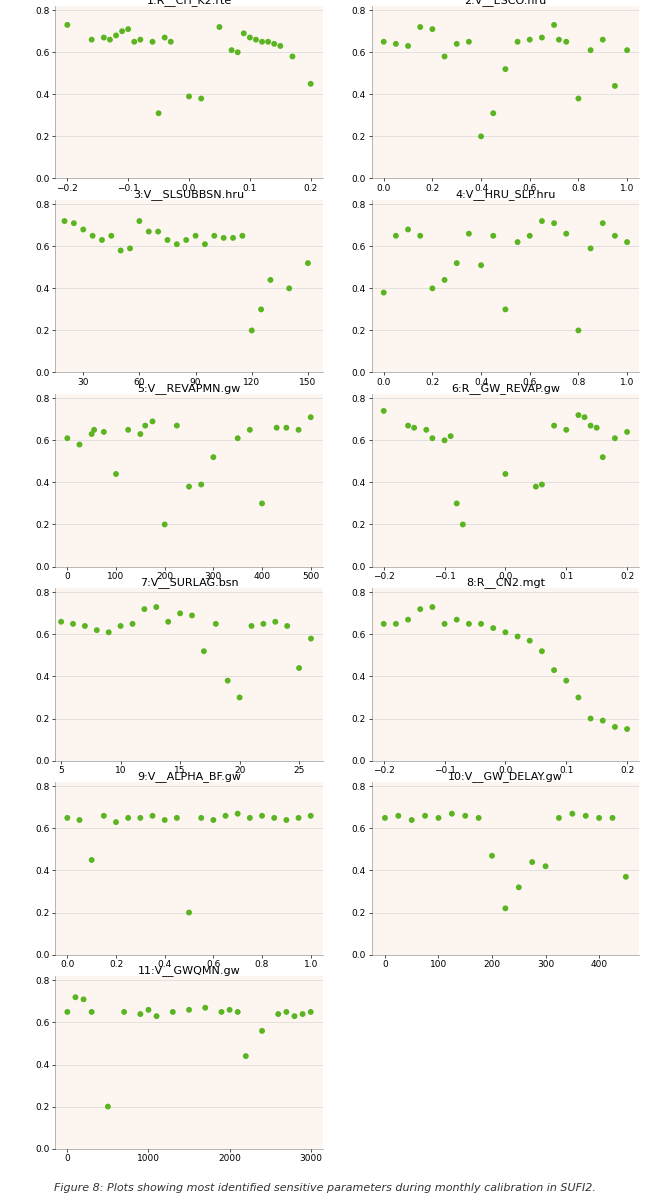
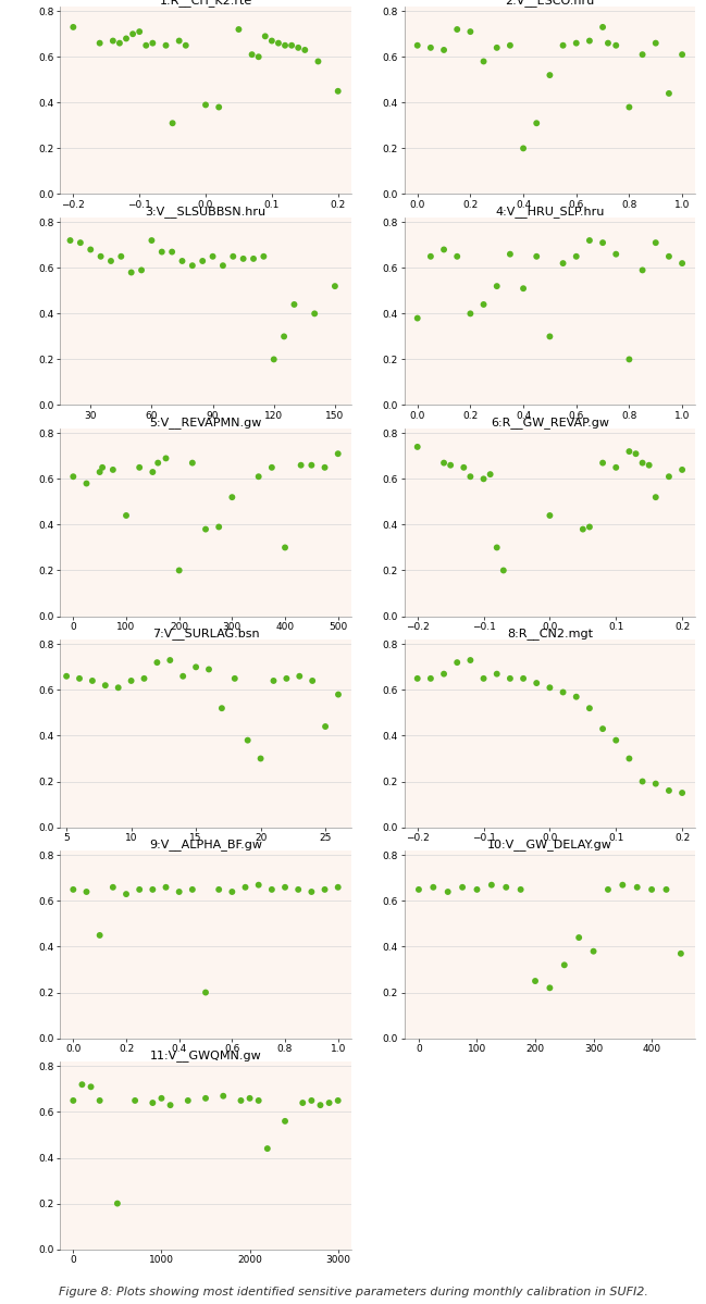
10:V__GW_DELAY.gw/200: 0.47 -> 0.25
10:V__GW_DELAY.gw/300: 0.42 -> 0.38
